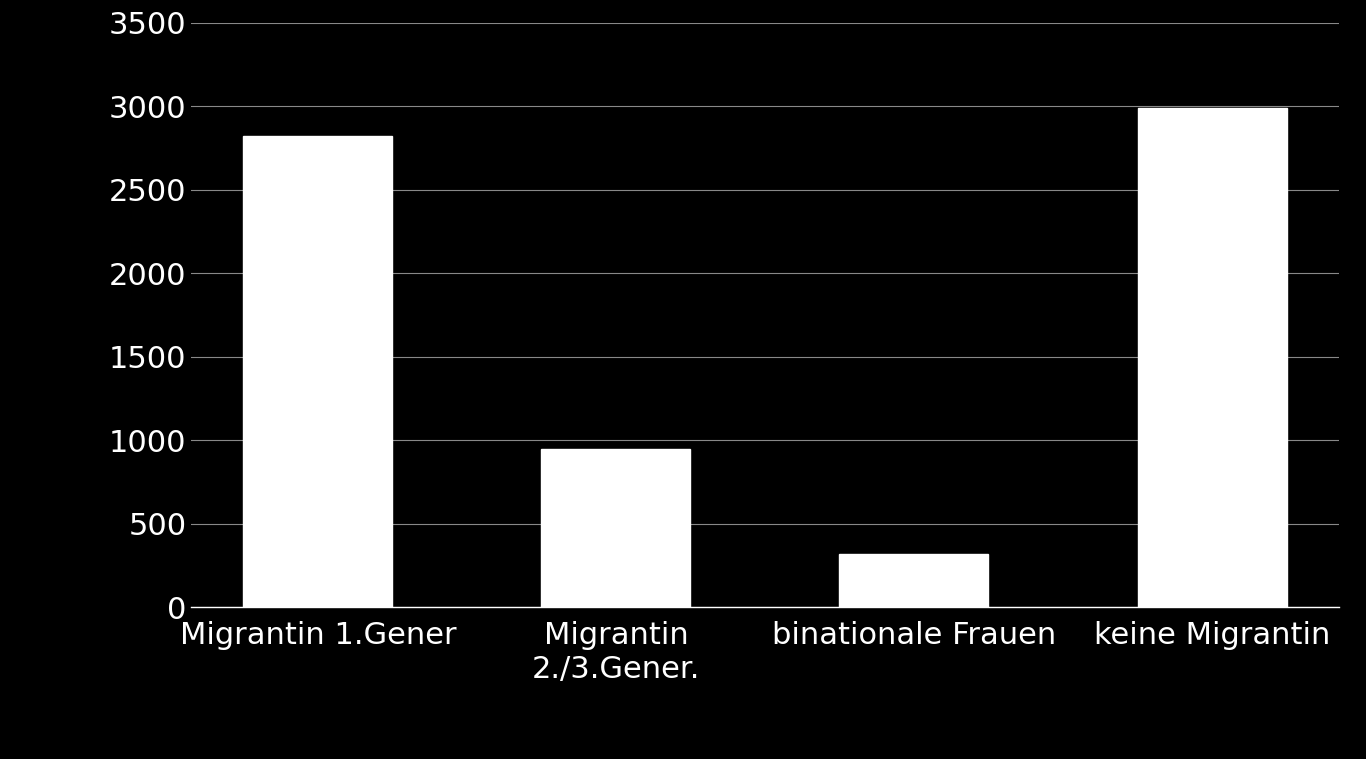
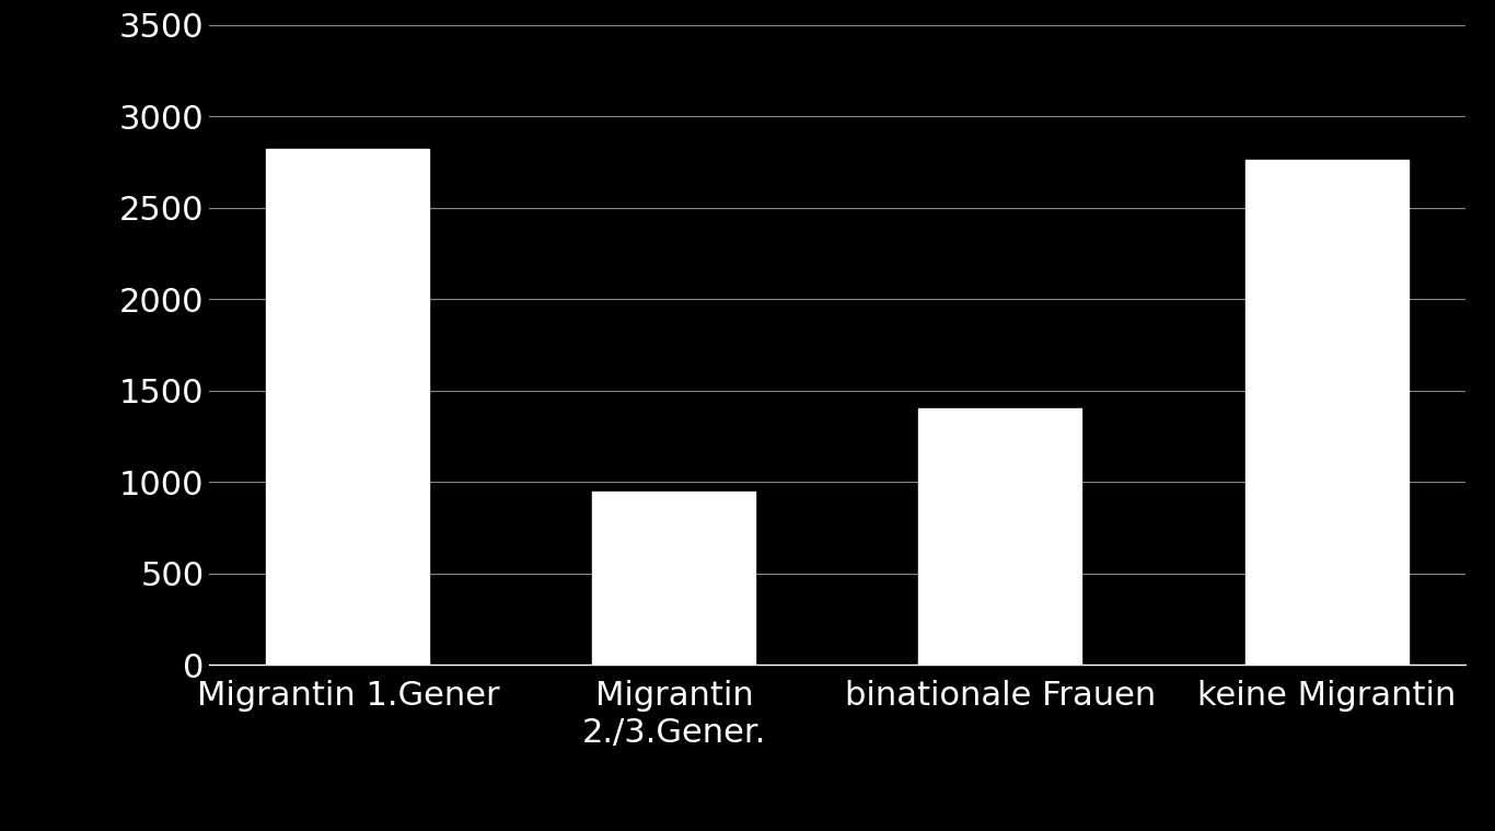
binationale Frauen: 320 -> 1400
keine Migrantin: 2990 -> 2760
